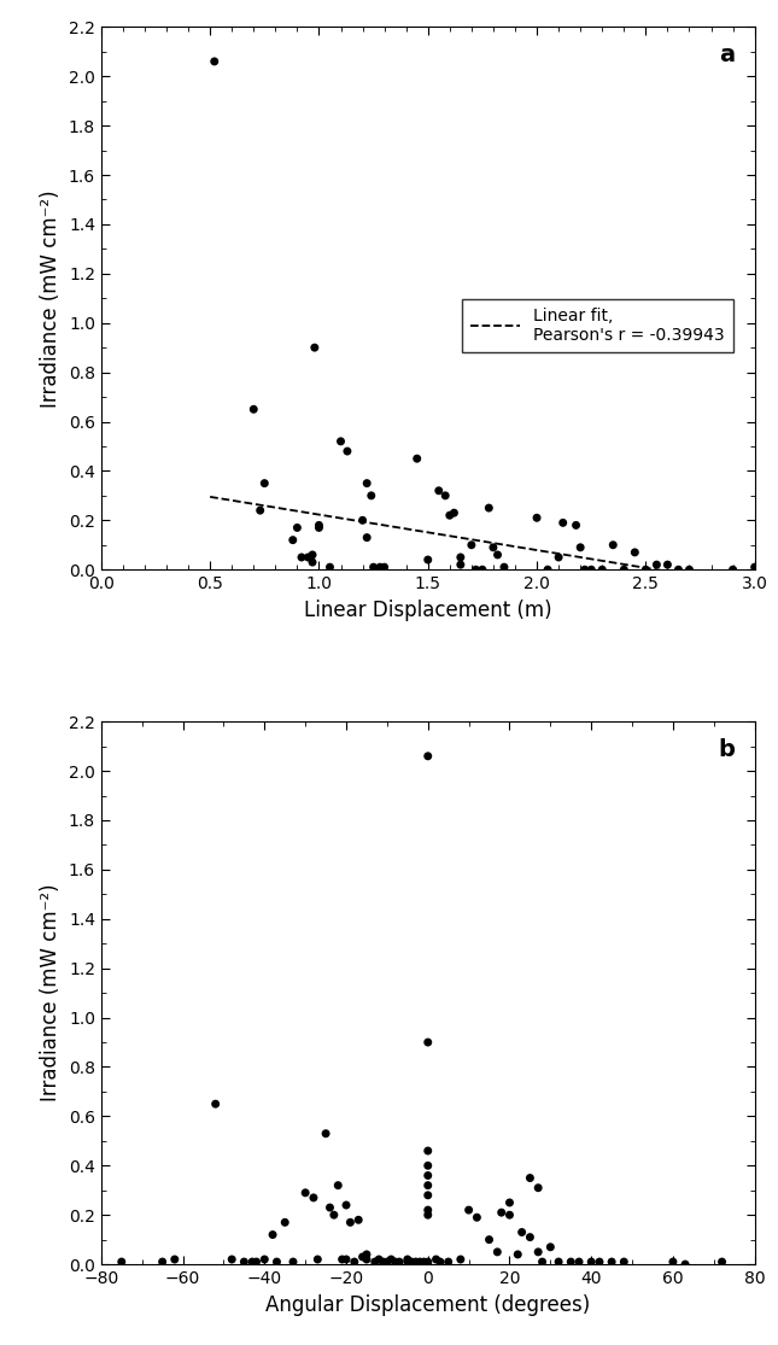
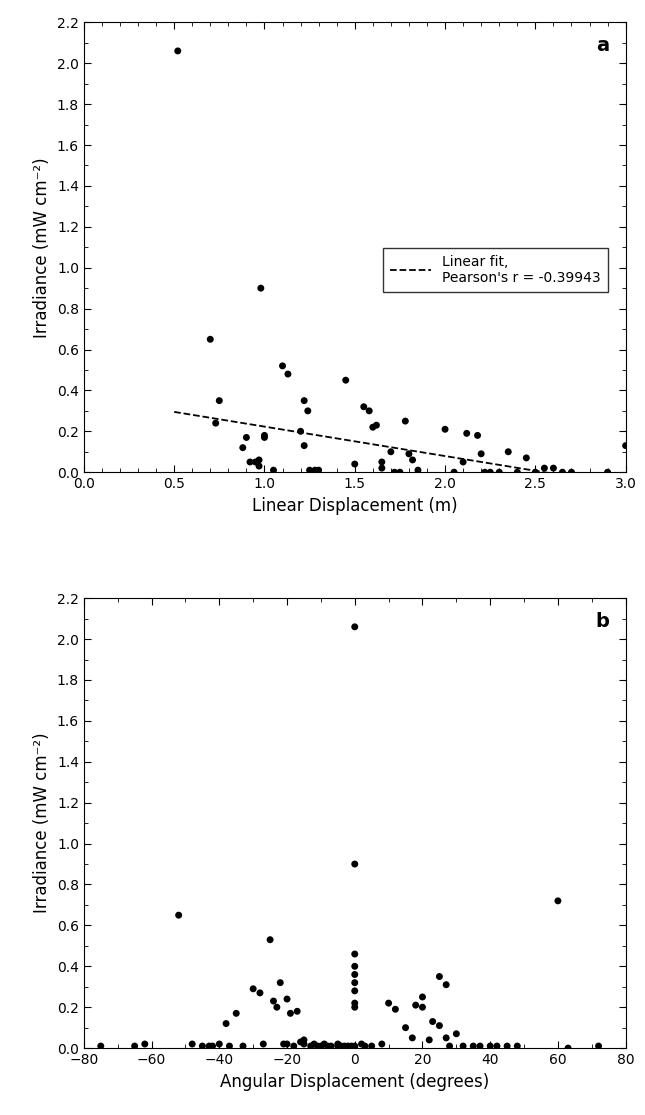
3.0: 0.01 -> 0.13
60: 0.01 -> 0.72
